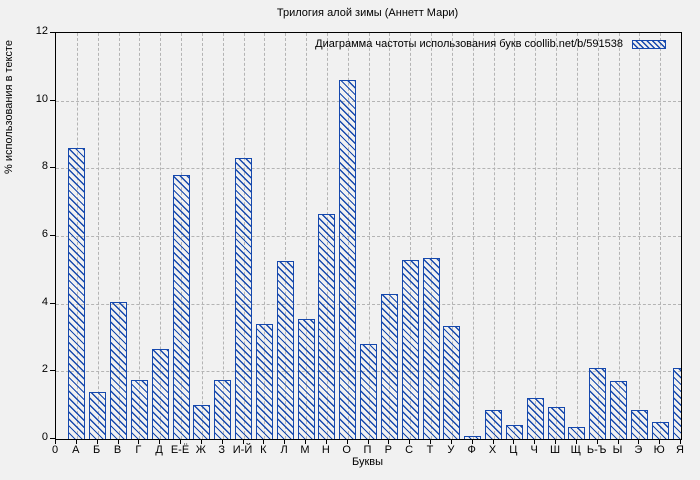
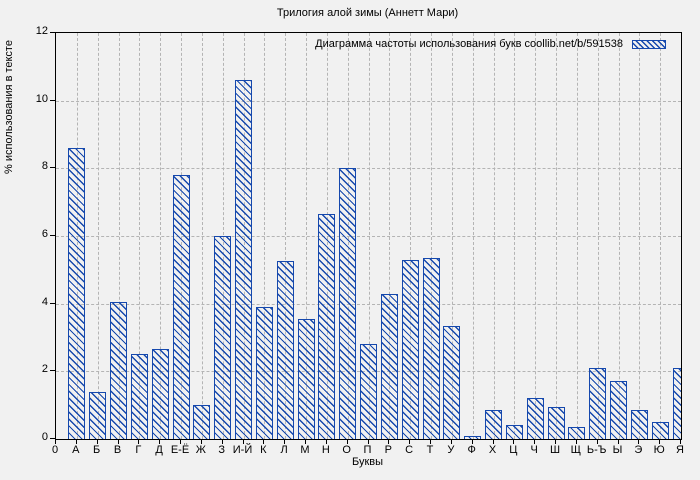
Г: 1.8 -> 2.5
З: 1.8 -> 6.0
И-Й: 8.3 -> 10.6
К: 3.4 -> 3.9
О: 10.6 -> 8.0
